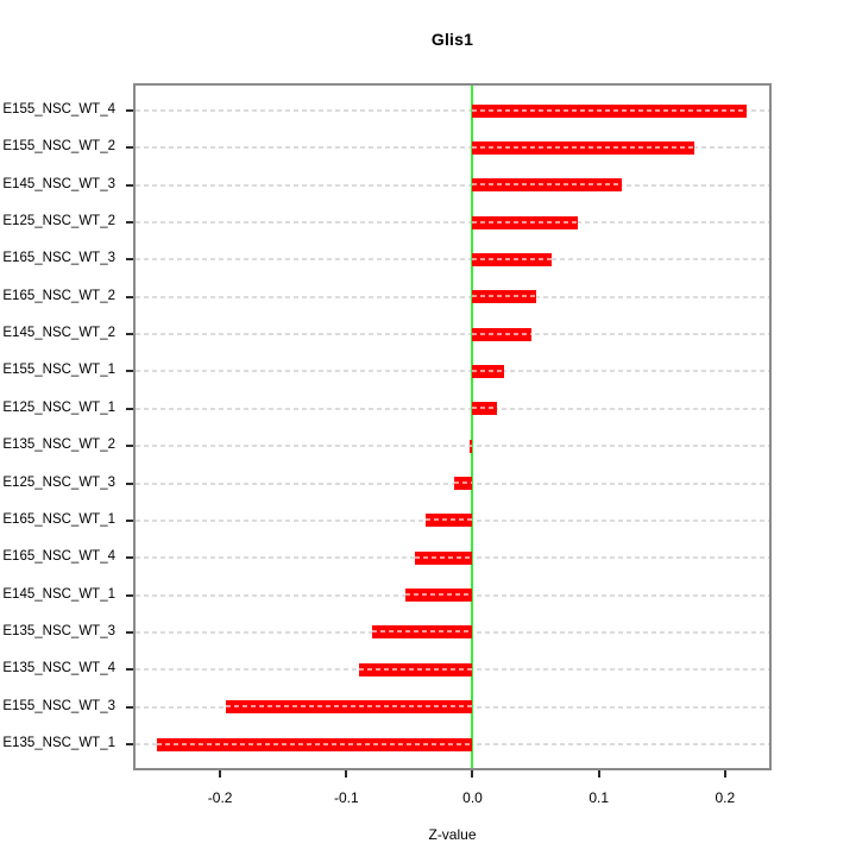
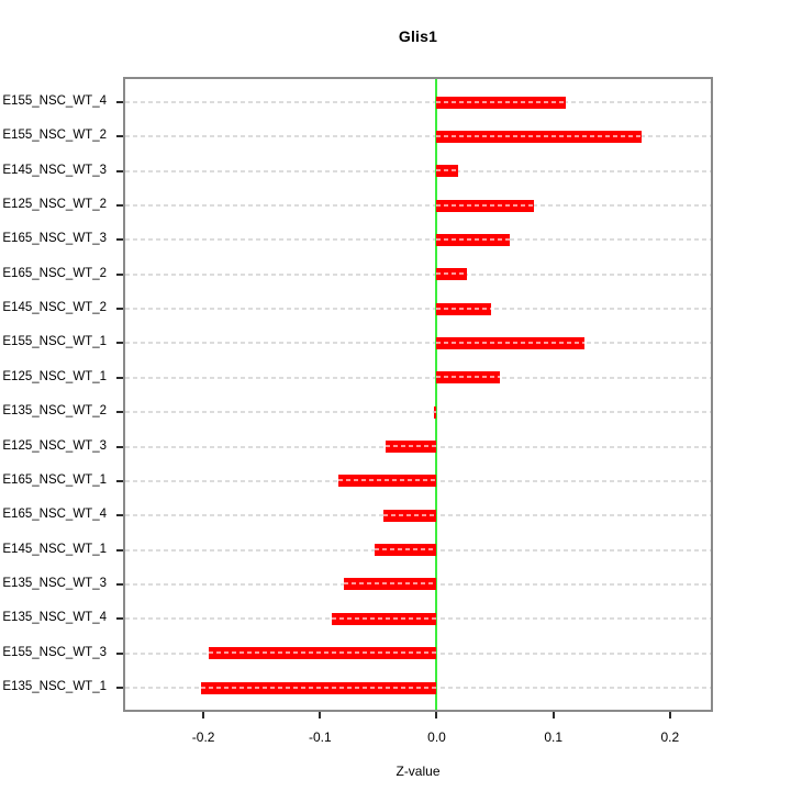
E155_NSC_WT_4: 0.217 -> 0.111
E145_NSC_WT_3: 0.118 -> 0.018
E165_NSC_WT_2: 0.050 -> 0.026
E155_NSC_WT_1: 0.025 -> 0.127
E125_NSC_WT_1: 0.019 -> 0.054
E125_NSC_WT_3: -0.015 -> -0.044
E165_NSC_WT_1: -0.037 -> -0.084
E135_NSC_WT_1: -0.250 -> -0.202
